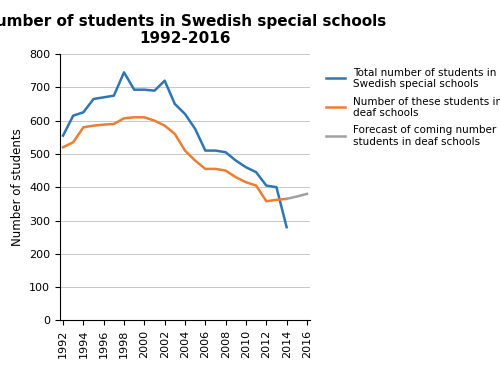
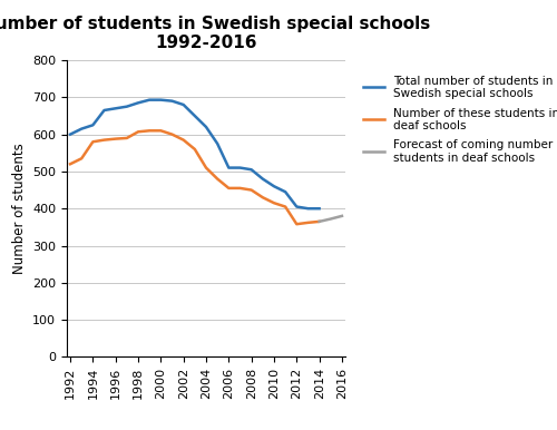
Total number of students in Swedish special schools/1992: 555 -> 600
Total number of students in Swedish special schools/1998: 745 -> 685
Total number of students in Swedish special schools/2002: 720 -> 680
Total number of students in Swedish special schools/2014: 280 -> 400
